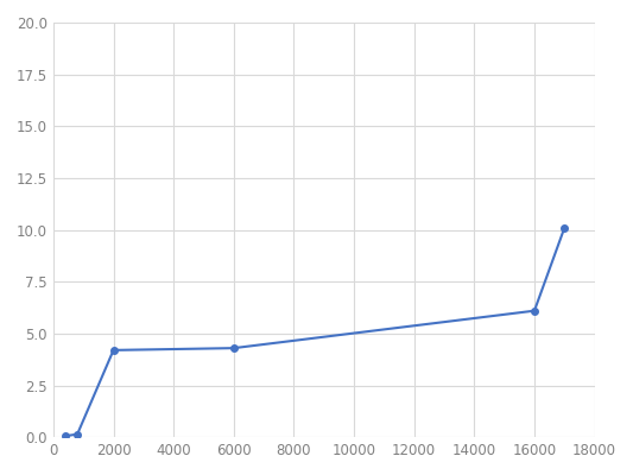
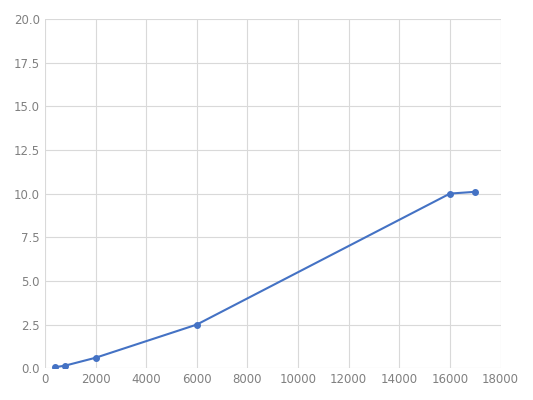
2000: 4.2 -> 0.6
6000: 4.3 -> 2.5
16000: 6.1 -> 10.0
